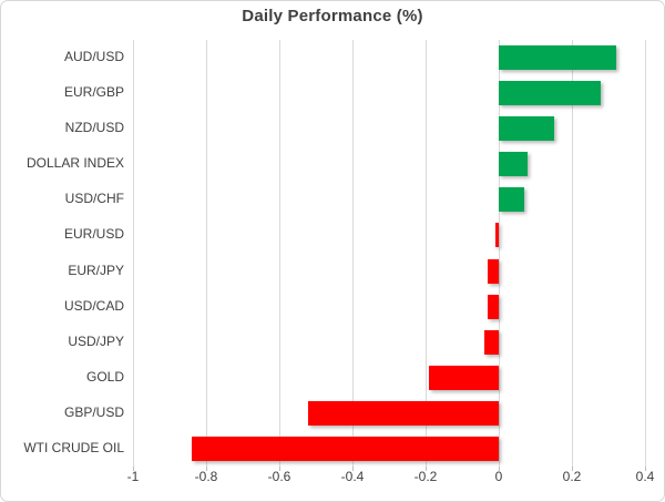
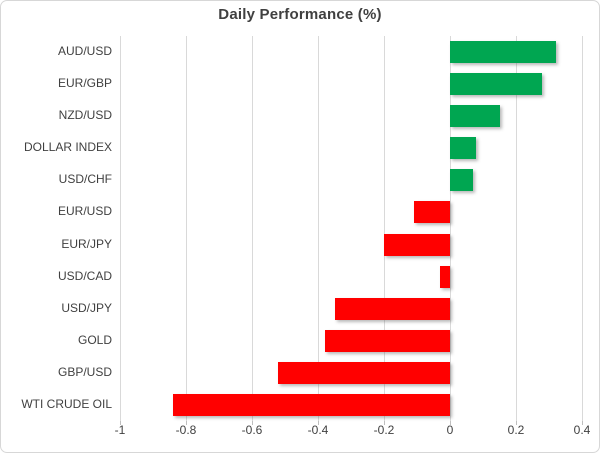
EUR/USD: -0.01 -> -0.11
EUR/JPY: -0.03 -> -0.20
USD/JPY: -0.04 -> -0.35
GOLD: -0.19 -> -0.38
